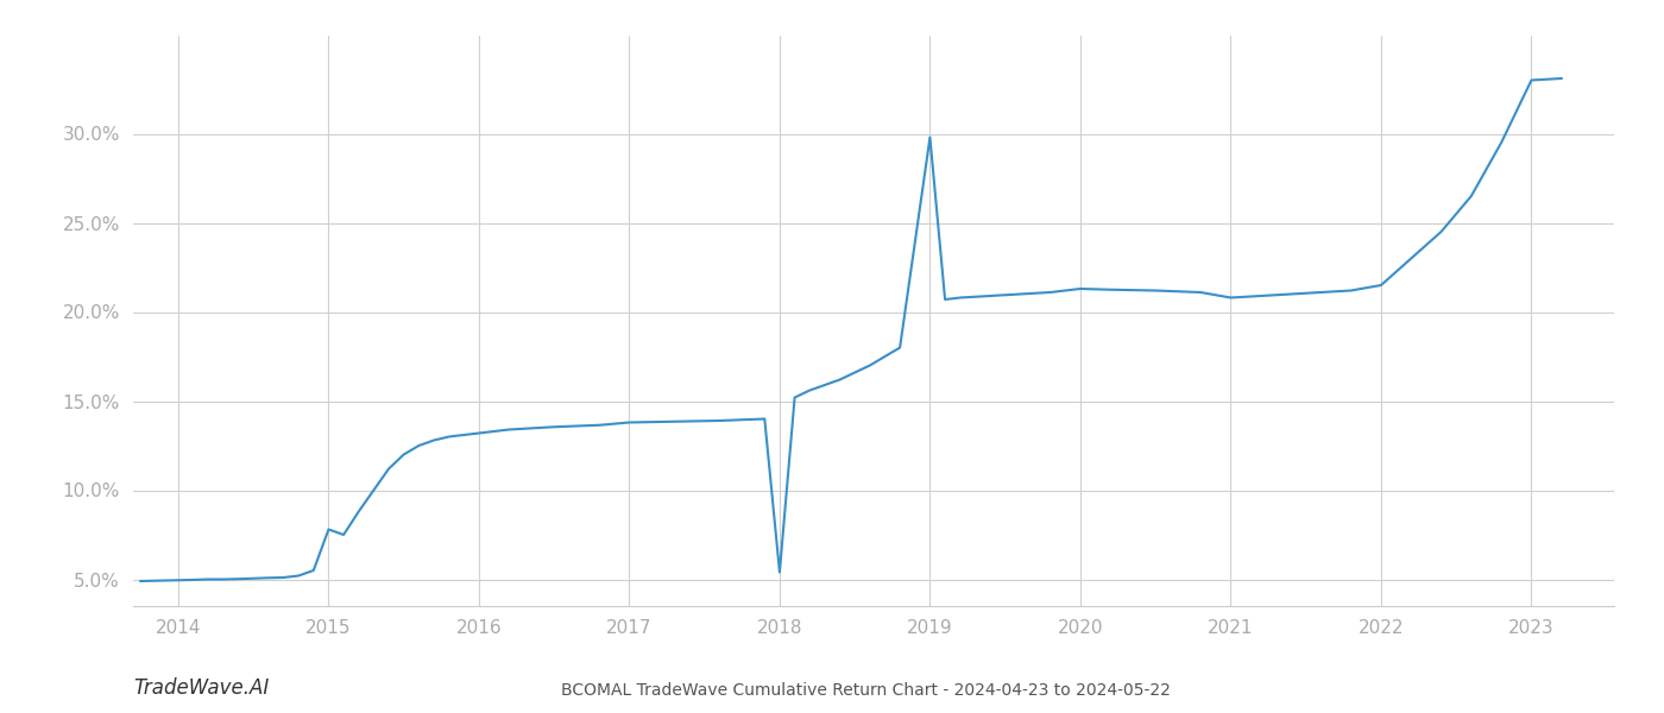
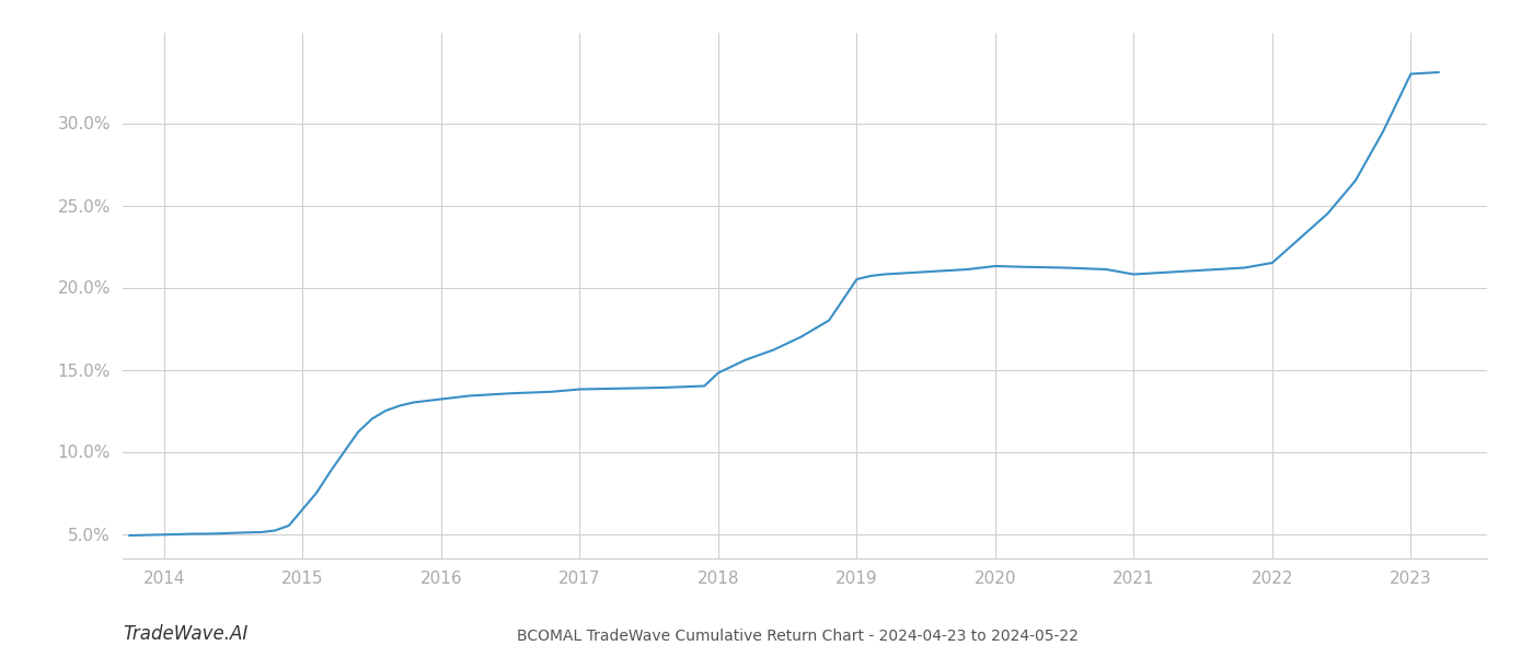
2015: 7.8% -> 6.5%
2018: 5.4% -> 14.8%
2019: 29.8% -> 20.5%
